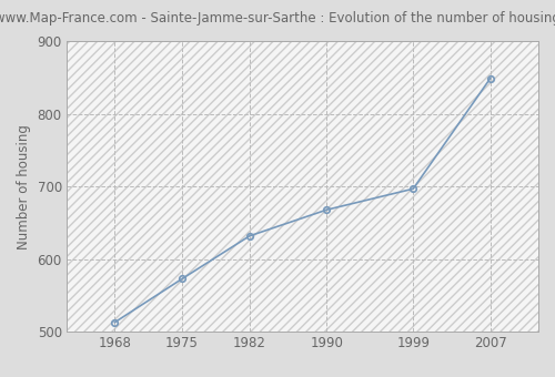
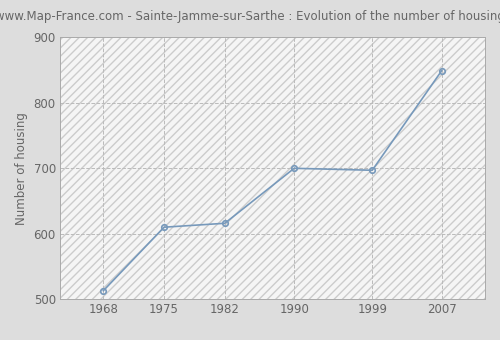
1975: 573 -> 610
1982: 632 -> 616
1990: 668 -> 700
